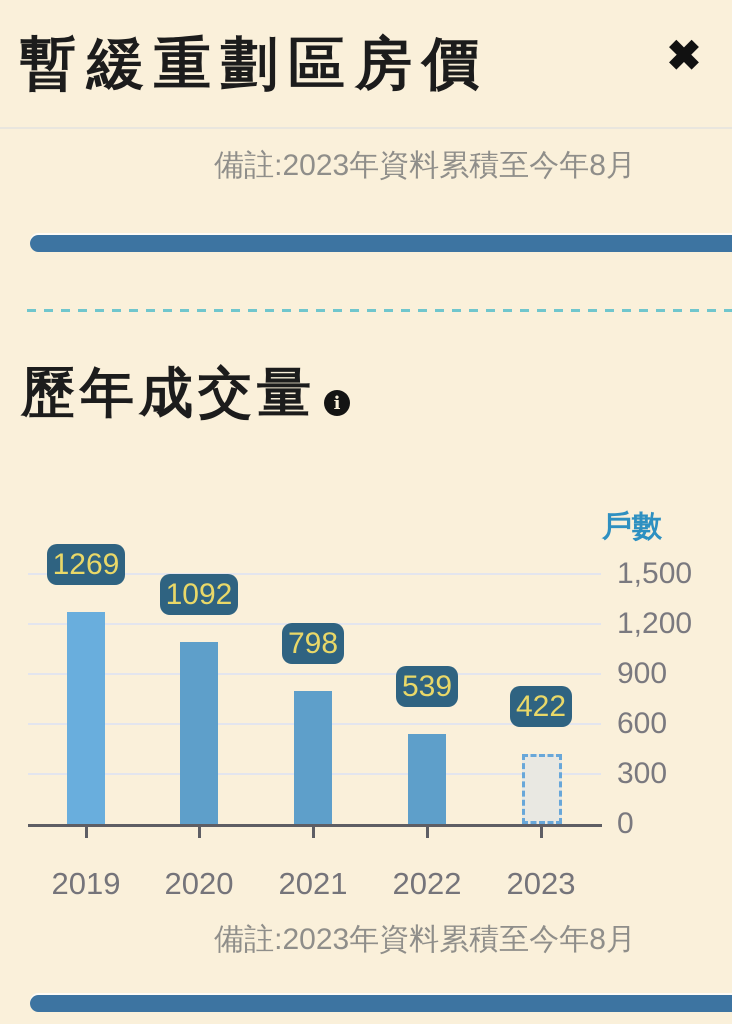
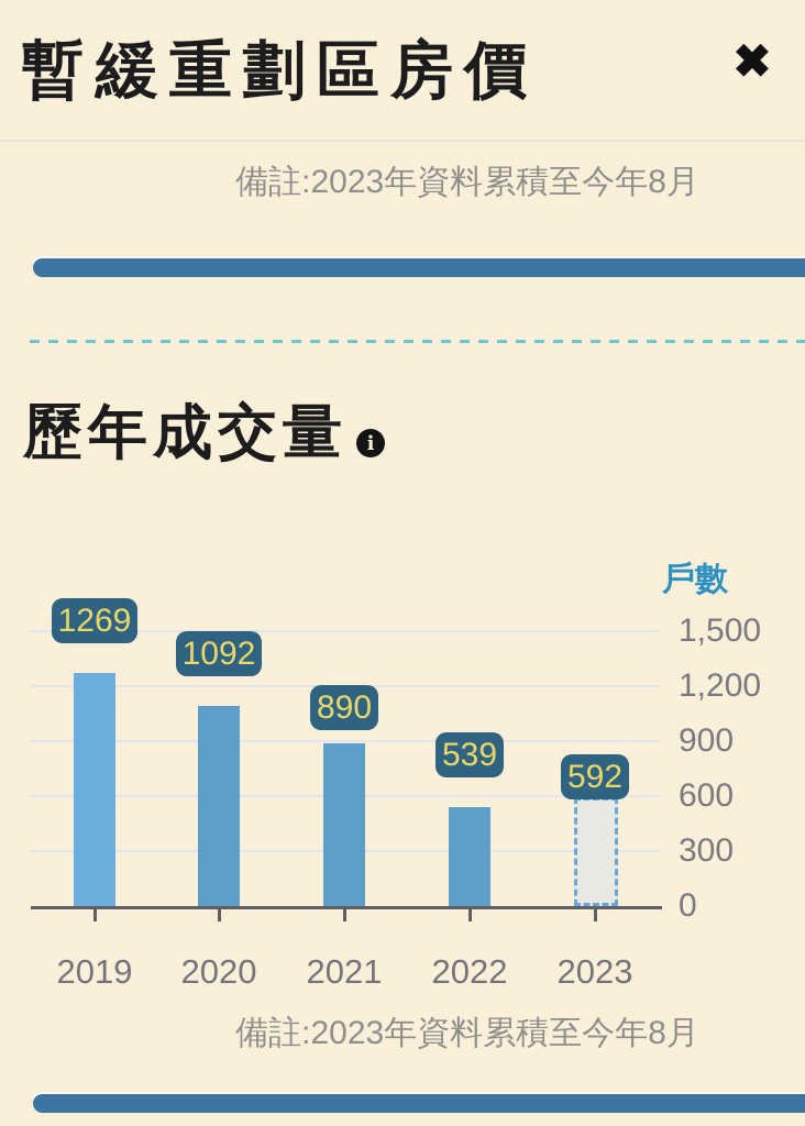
2021: 798 -> 890
2023: 422 -> 592
